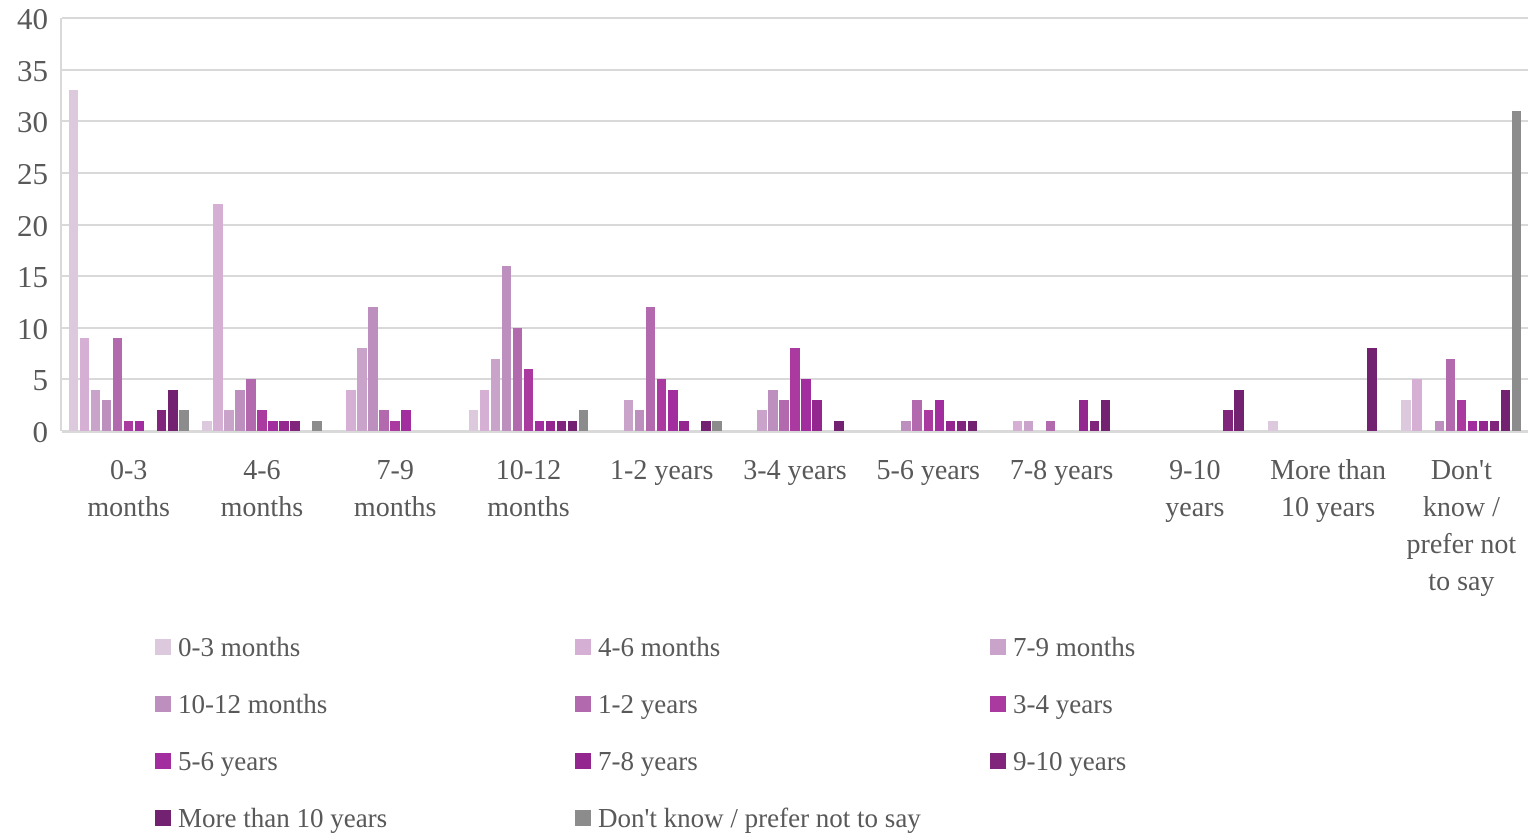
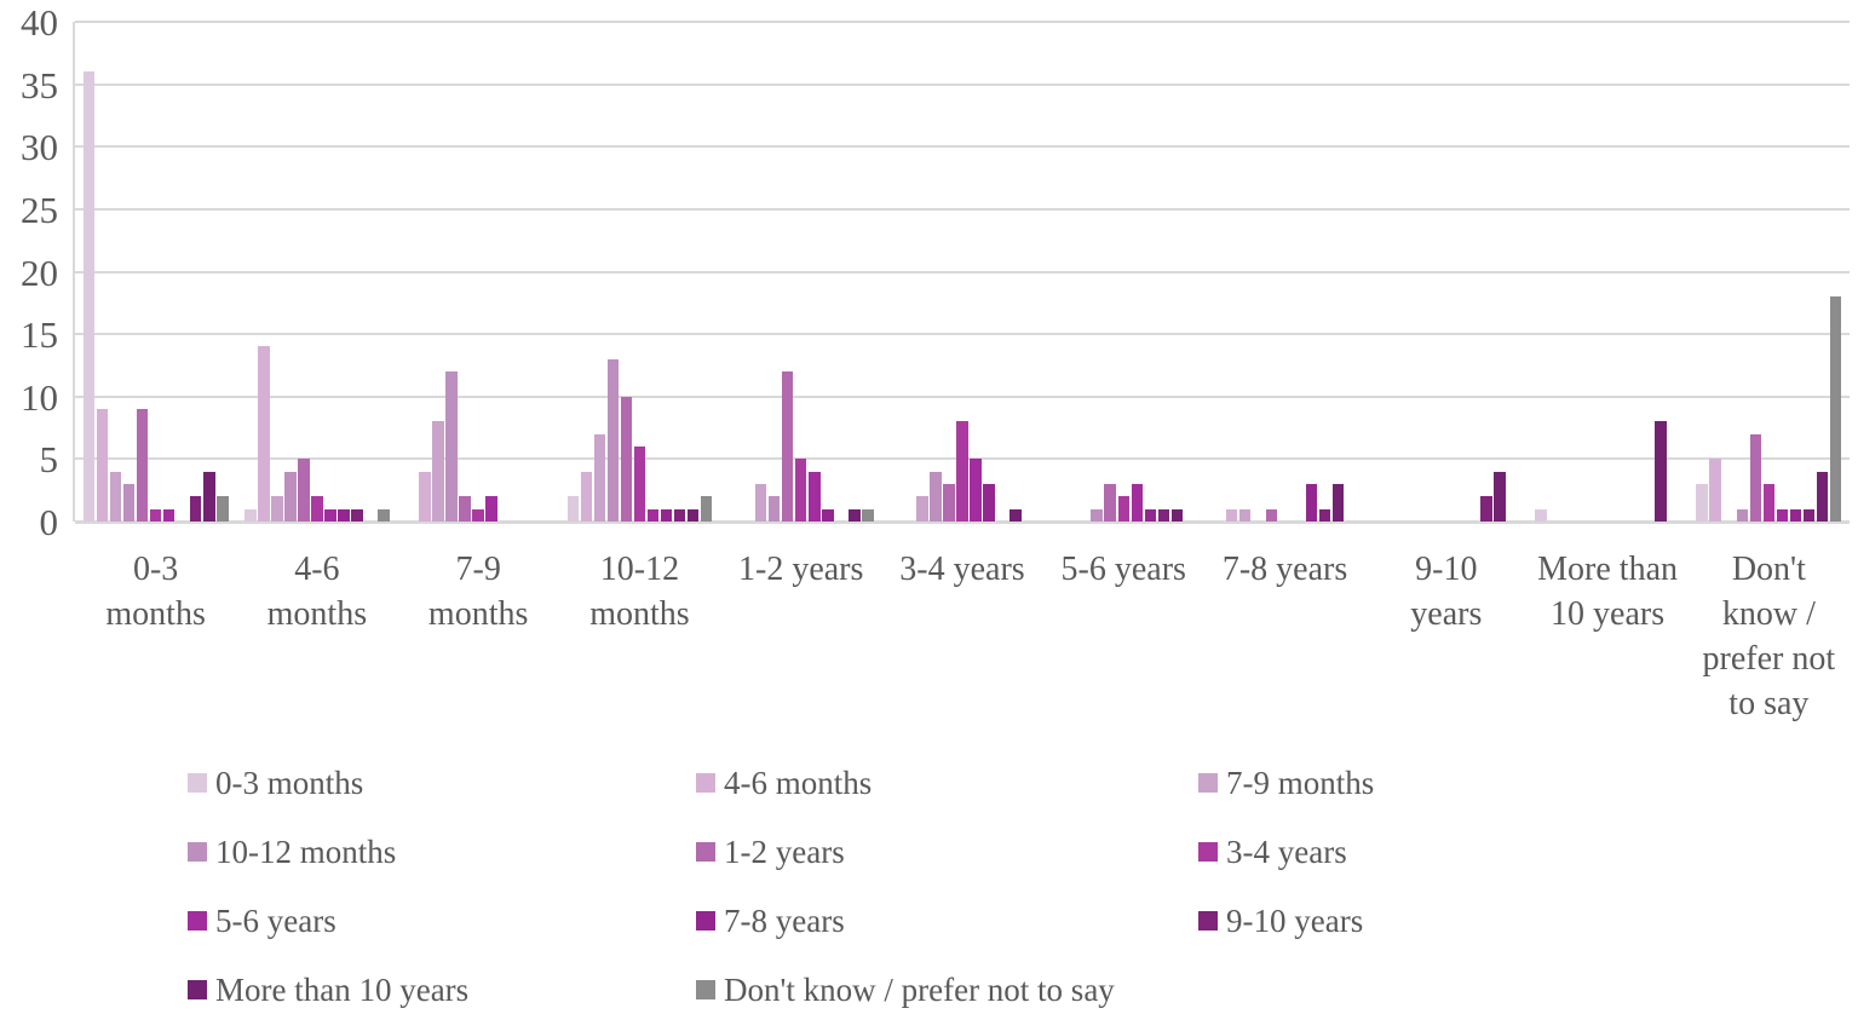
0-3 months/0-3 months: 33 -> 36
4-6 months/4-6 months: 22 -> 14
10-12 months/10-12 months: 16 -> 13
Don't know / prefer not to say/Don't know / prefer not to say: 31 -> 18
